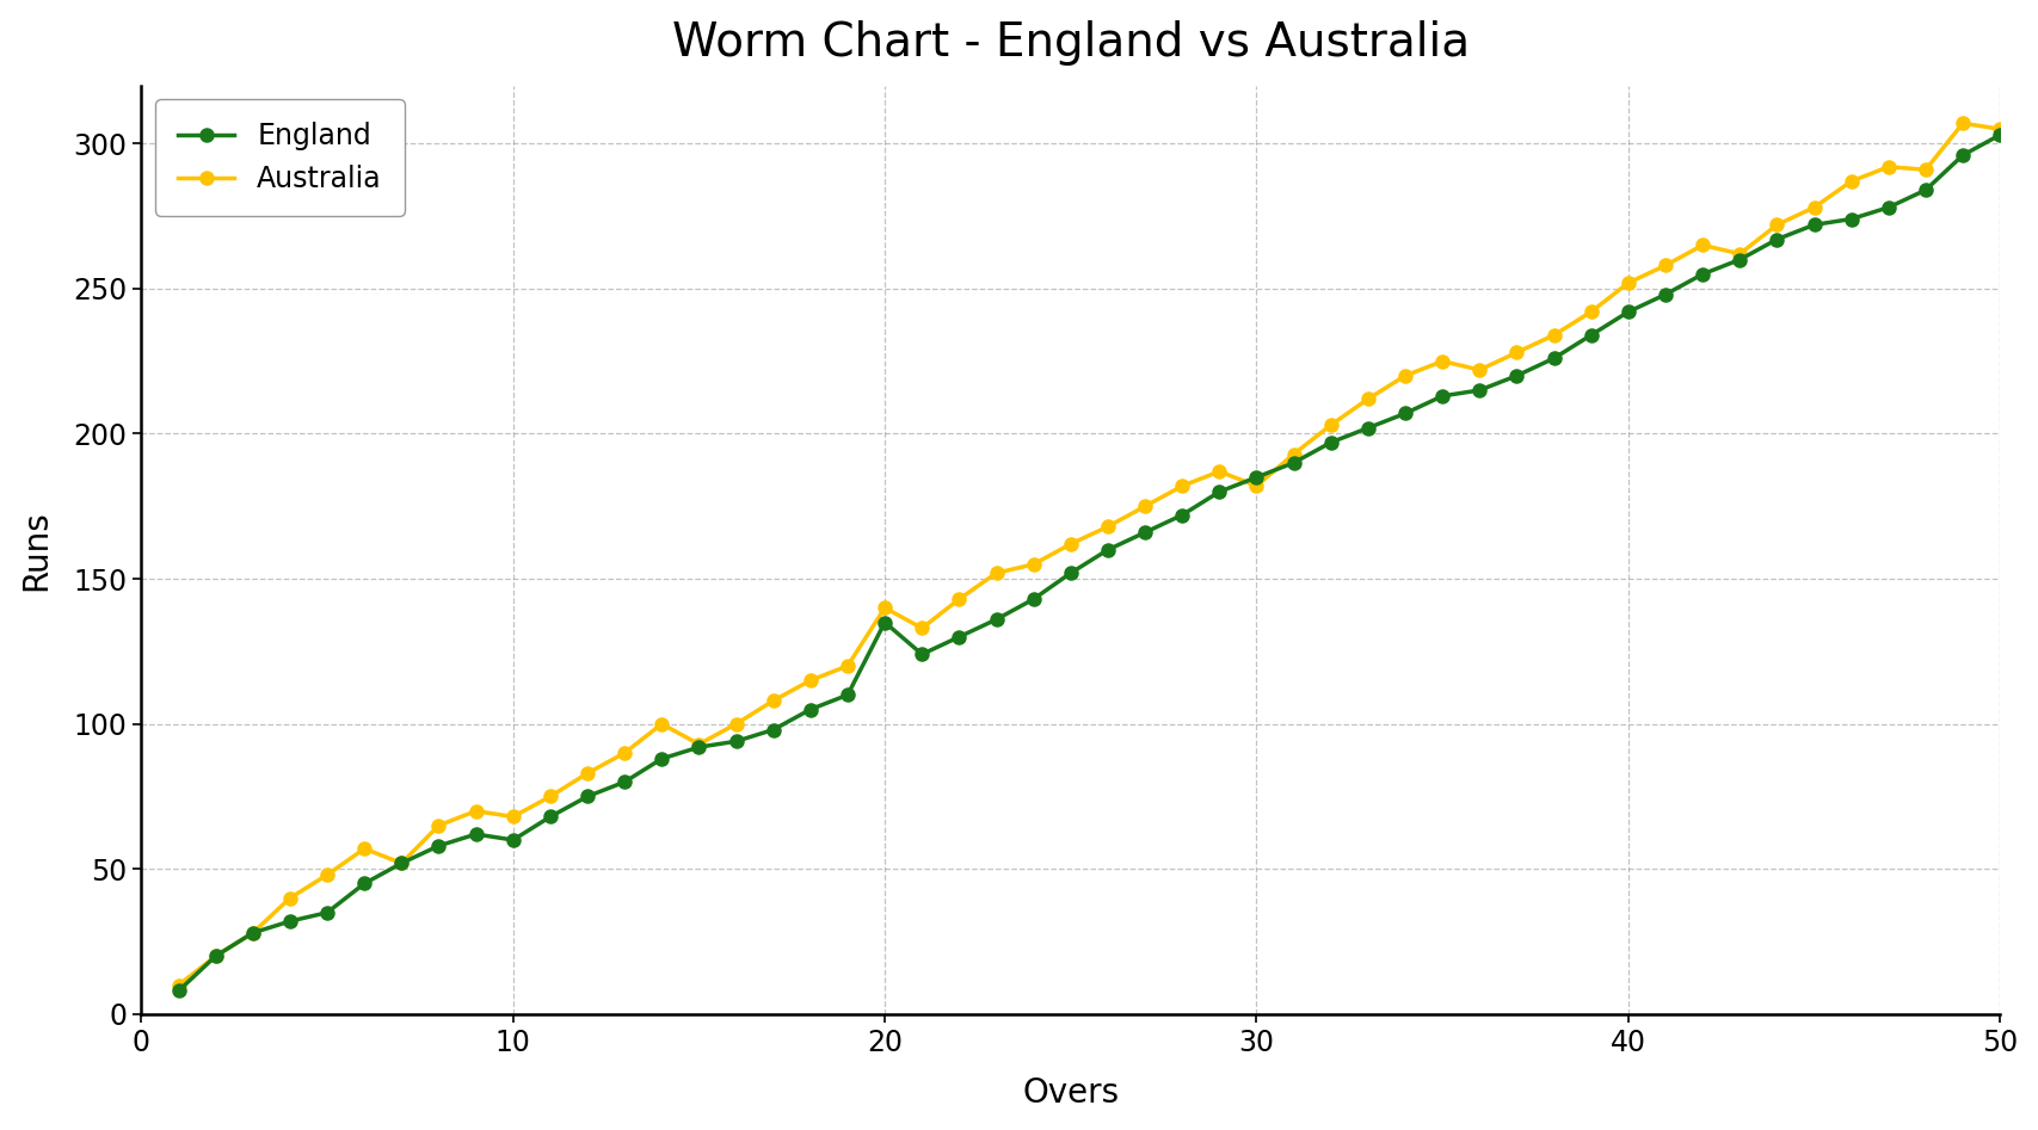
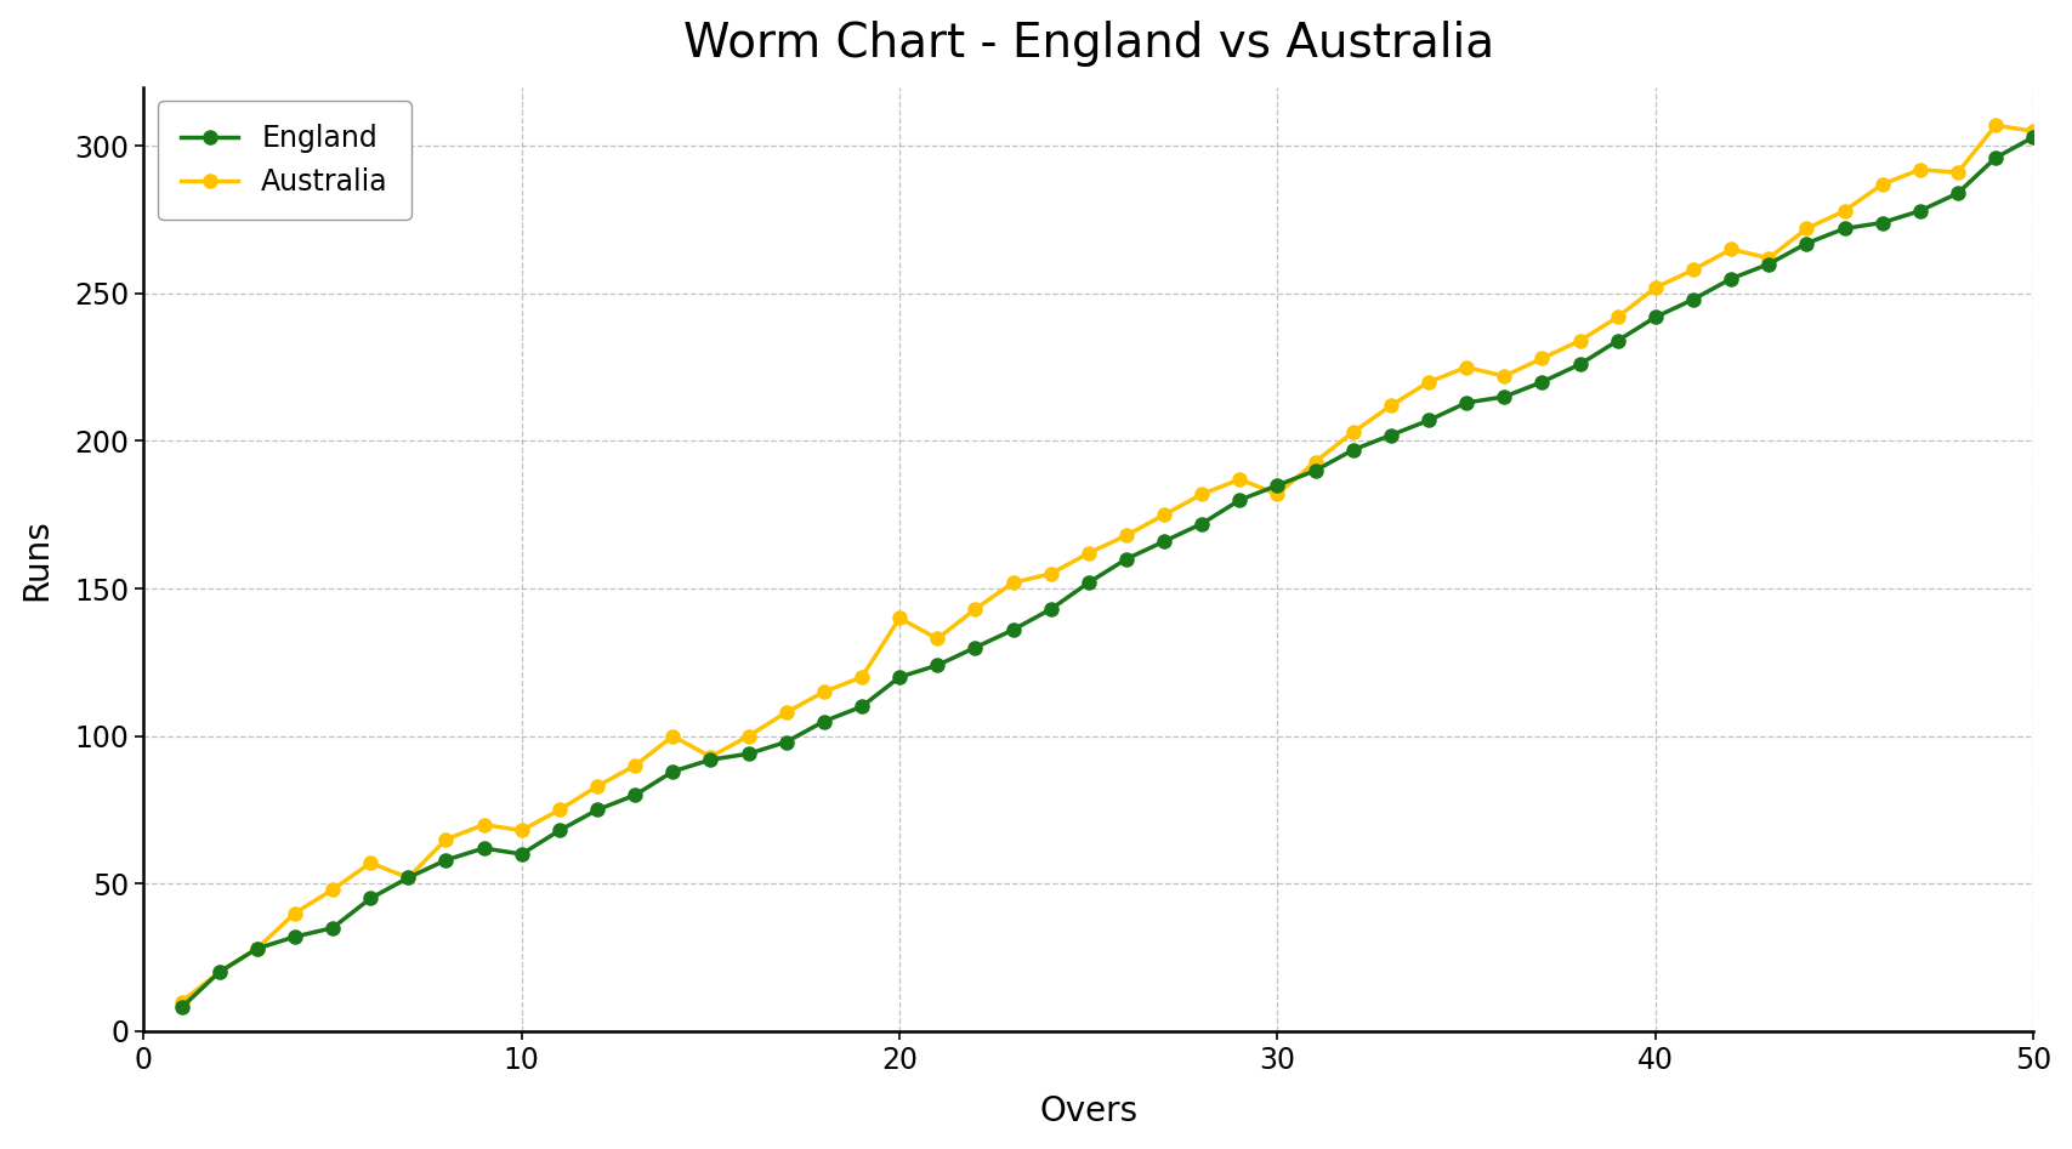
England/20: 135 -> 120
